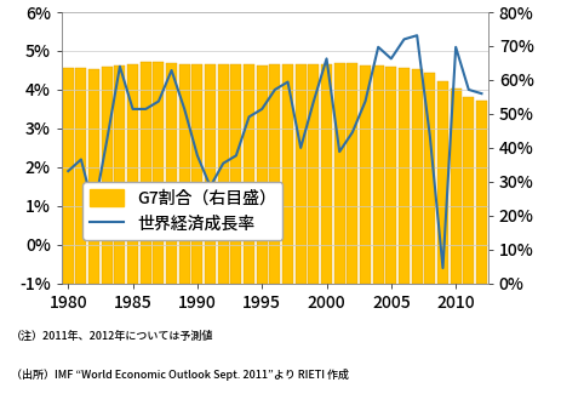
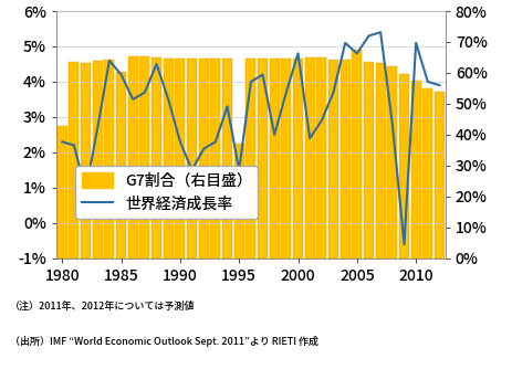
世界経済成長率/1980: 1.9% -> 2.3%
G7割合（右目盛）/1980: 63.5% -> 43.0%
世界経済成長率/1985: 3.5% -> 4.2%
G7割合（右目盛）/1985: 64.8% -> 60.5%
世界経済成長率/1995: 3.5% -> 1.5%
G7割合（右目盛）/1995: 64.2% -> 37.0%
G7割合（右目盛）/2005: 63.8% -> 67.5%
